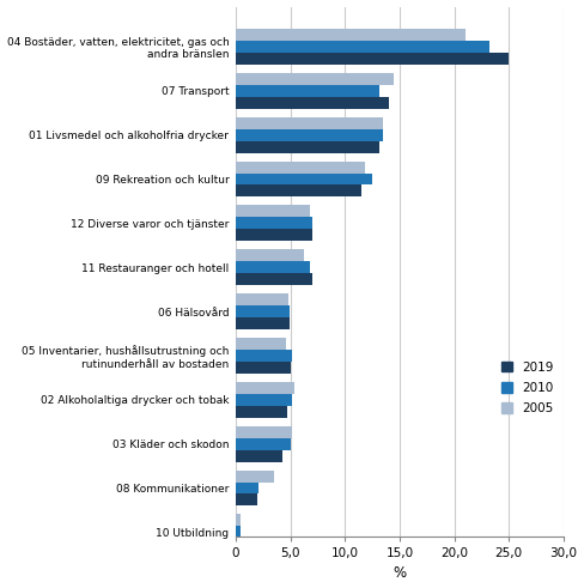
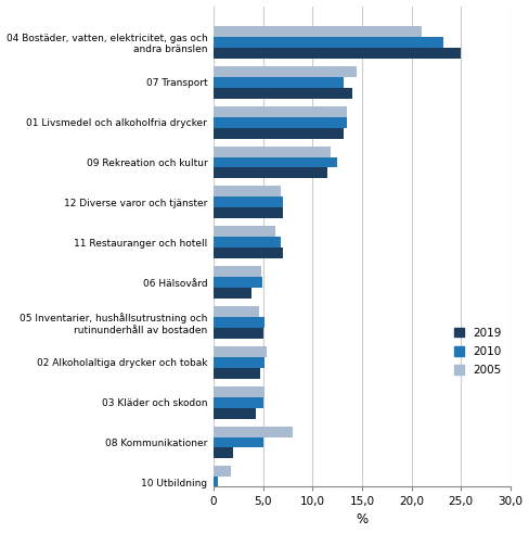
2019/06 Hälsovård: 4,9 -> 3,8
2005/08 Kommunikationer: 3,5 -> 8,0
2010/08 Kommunikationer: 2,1 -> 5,0
2005/10 Utbildning: 0,4 -> 1,8
